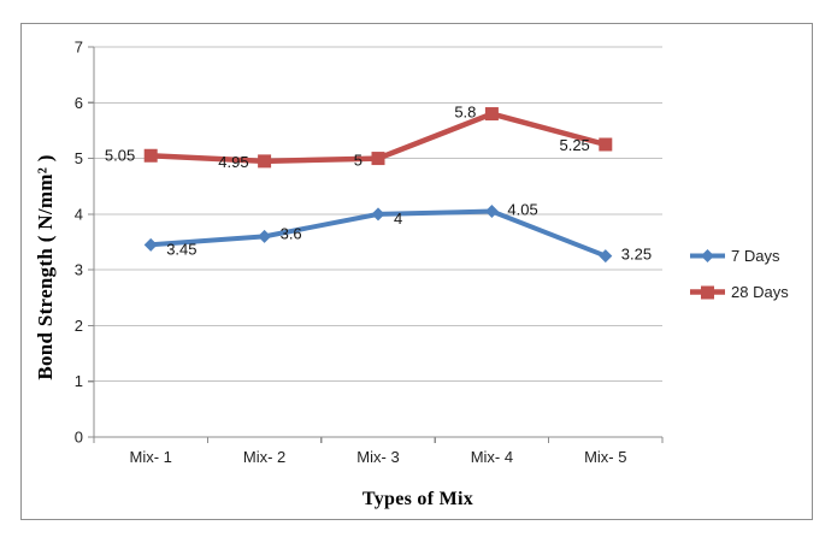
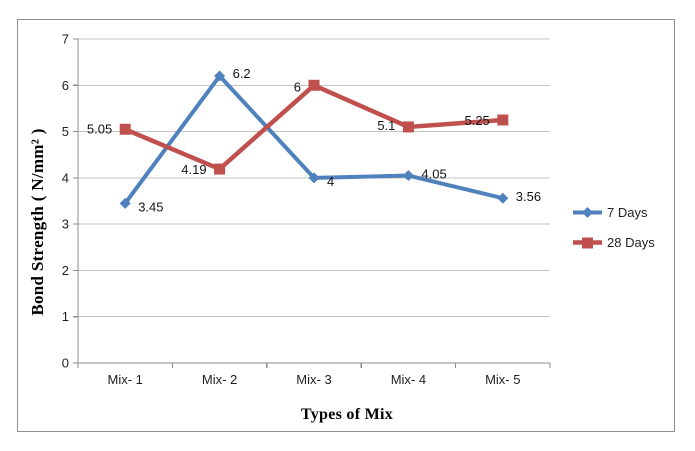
7 Days/Mix- 2: 3.6 -> 6.2
28 Days/Mix- 2: 4.95 -> 4.19
28 Days/Mix- 3: 5 -> 6
28 Days/Mix- 4: 5.8 -> 5.1
7 Days/Mix- 5: 3.25 -> 3.56
